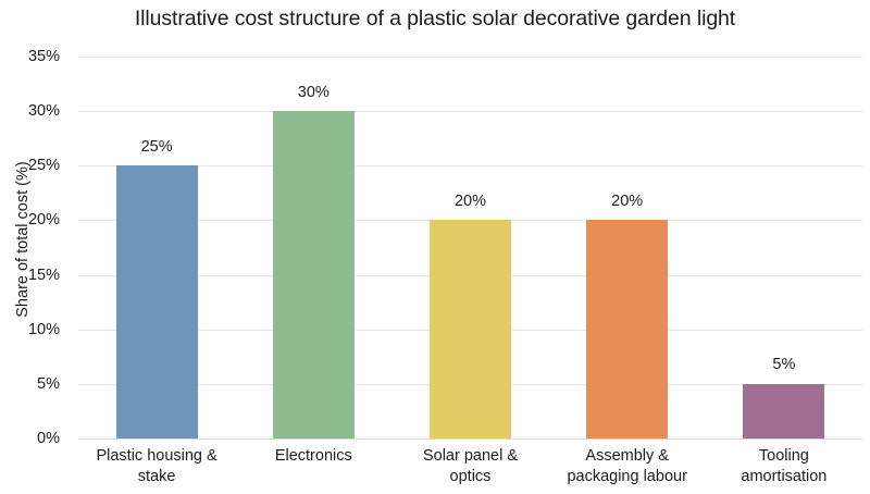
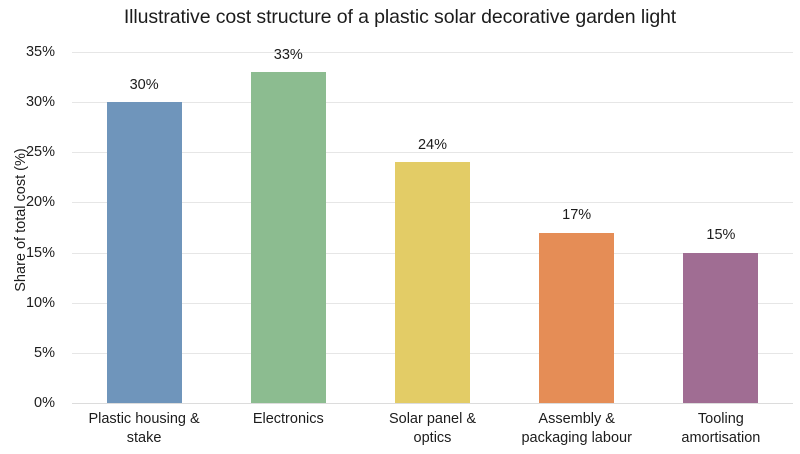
Plastic housing & stake: 25% -> 30%
Electronics: 30% -> 33%
Solar panel & optics: 20% -> 24%
Assembly & packaging labour: 20% -> 17%
Tooling amortisation: 5% -> 15%
